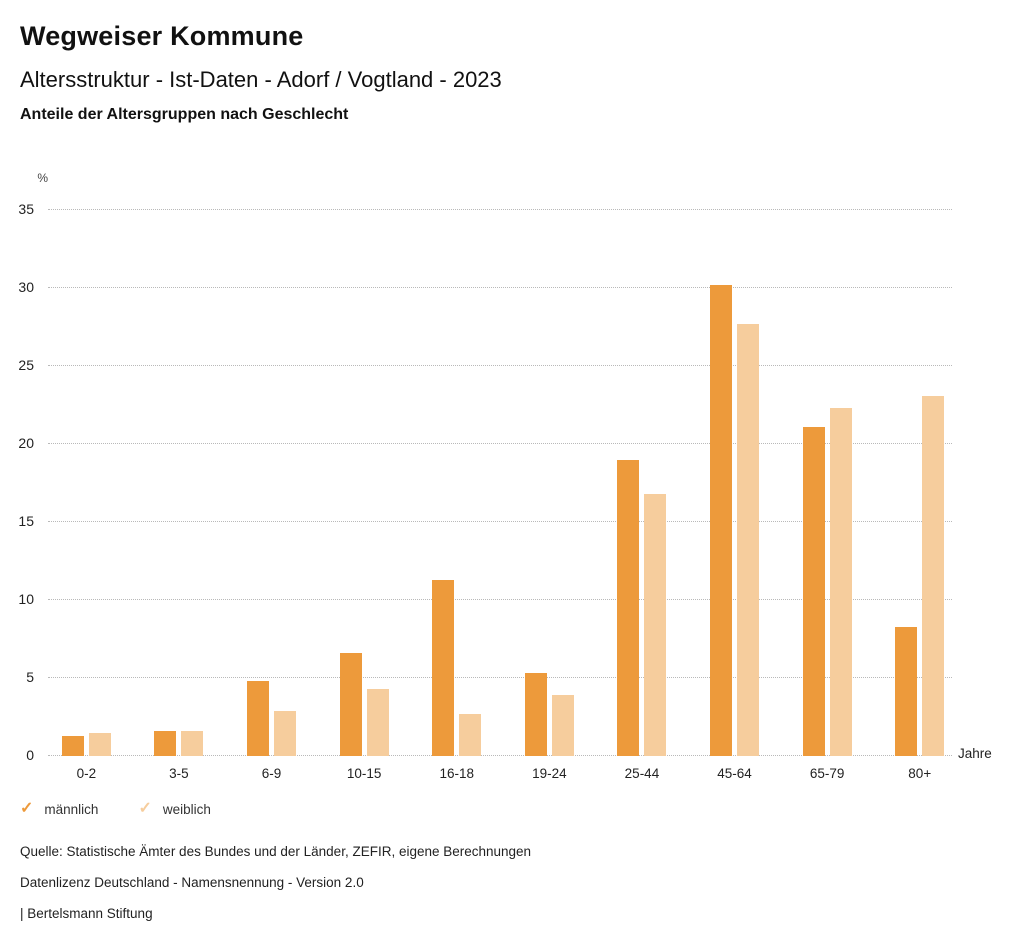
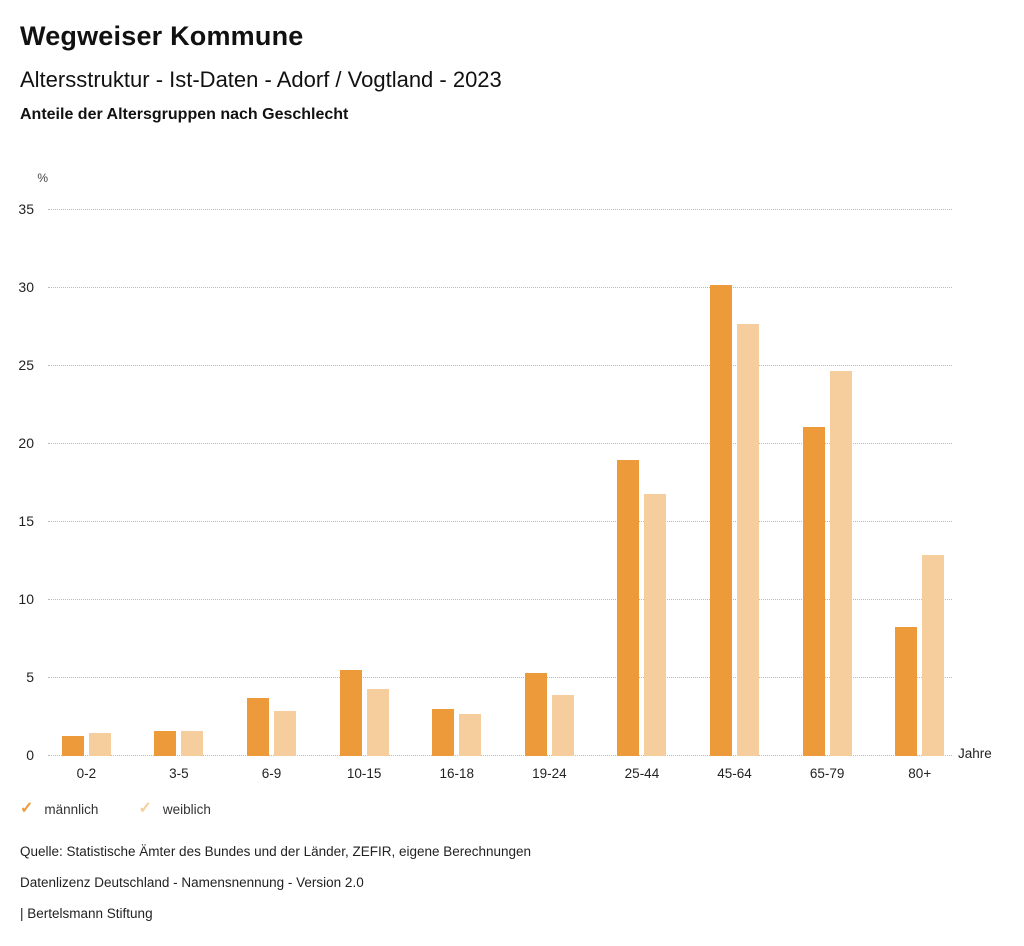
männlich/6-9: 4.8 -> 3.7
männlich/10-15: 6.6 -> 5.5
männlich/16-18: 11.3 -> 3.0
weiblich/65-79: 22.3 -> 24.7
weiblich/80+: 23.1 -> 12.9
